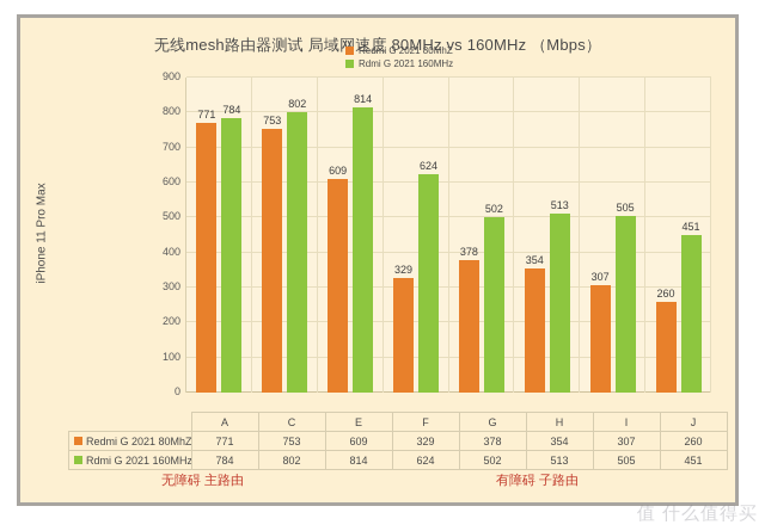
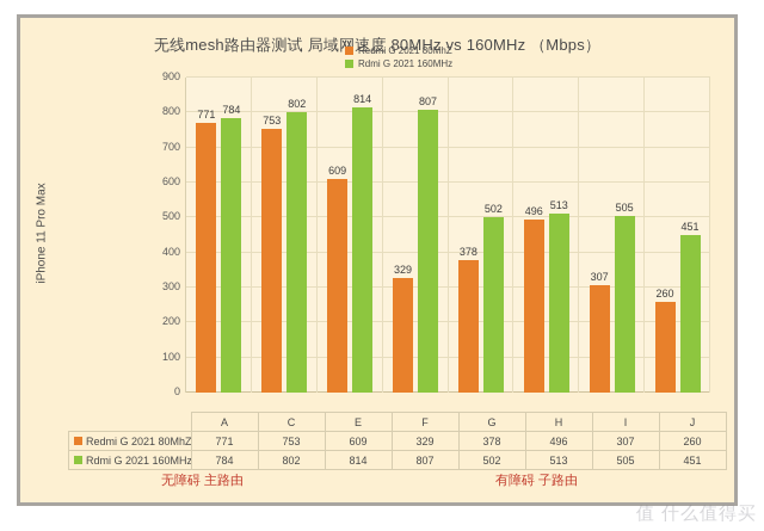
Rdmi G 2021 160MHz/F: 624 -> 807
Redmi G 2021 80MhZ/H: 354 -> 496
